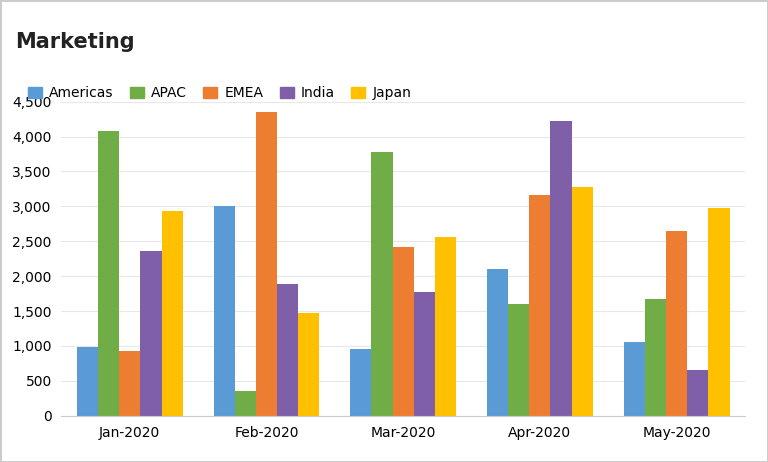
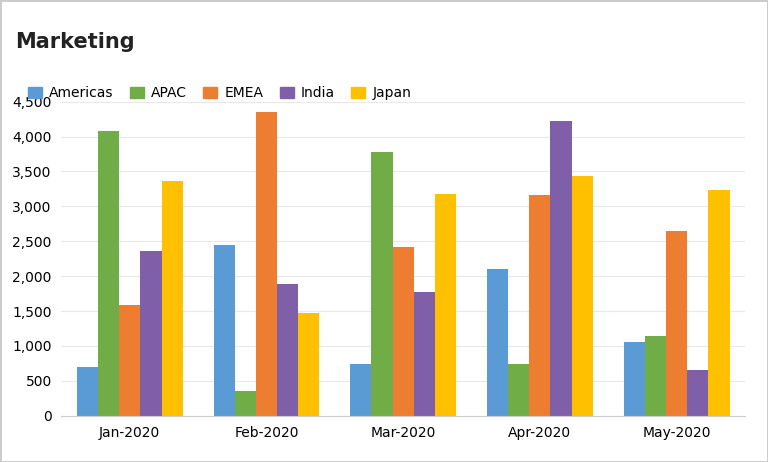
Americas/Jan-2020: 980 -> 700
EMEA/Jan-2020: 930 -> 1,580
Japan/Jan-2020: 2,940 -> 3,360
Americas/Feb-2020: 3,000 -> 2,440
Americas/Mar-2020: 950 -> 740
Japan/Mar-2020: 2,560 -> 3,180
APAC/Apr-2020: 1,600 -> 740
Japan/Apr-2020: 3,280 -> 3,440
APAC/May-2020: 1,680 -> 1,140
Japan/May-2020: 2,970 -> 3,240
